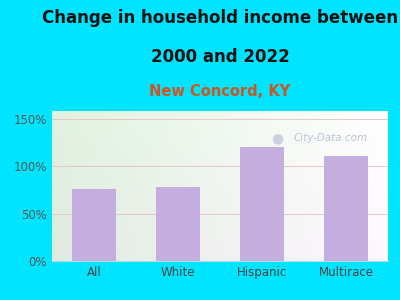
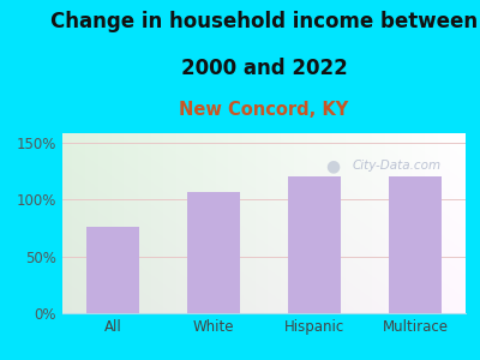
White: 78% -> 106%
Multirace: 111% -> 120%
